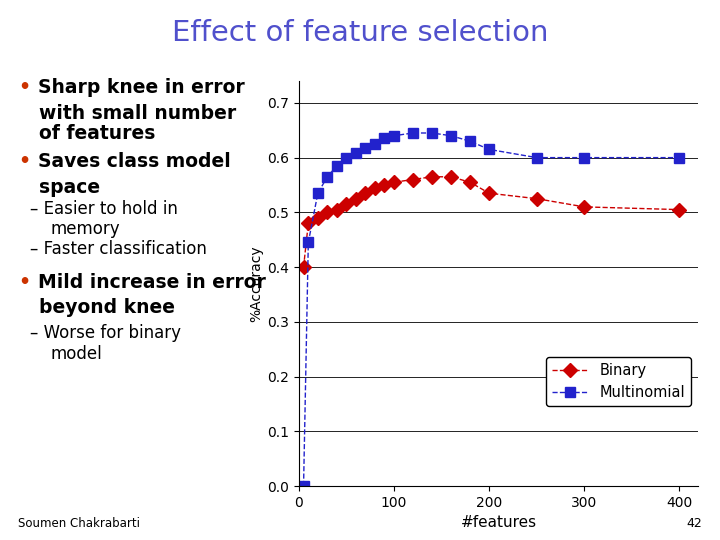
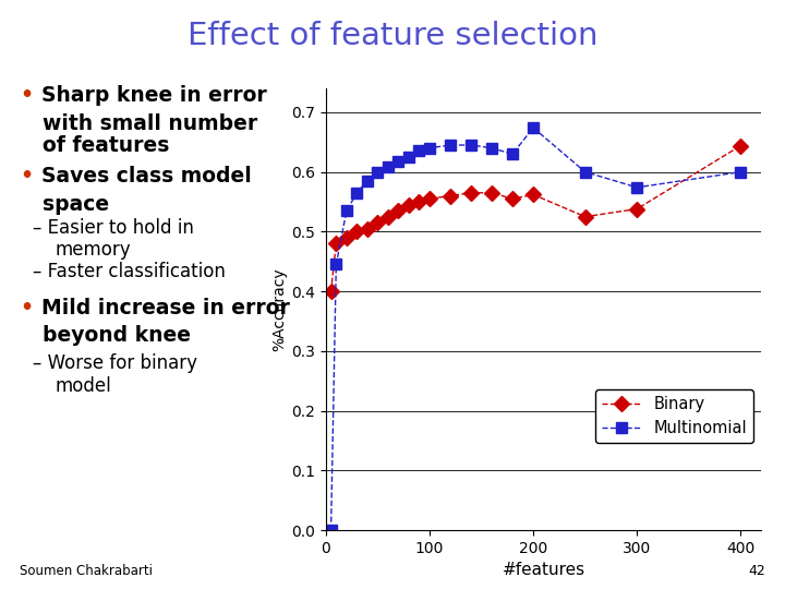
Binary/200: 0.535 -> 0.562
Multinomial/200: 0.615 -> 0.674
Binary/300: 0.510 -> 0.538
Multinomial/300: 0.600 -> 0.574
Binary/400: 0.505 -> 0.644
